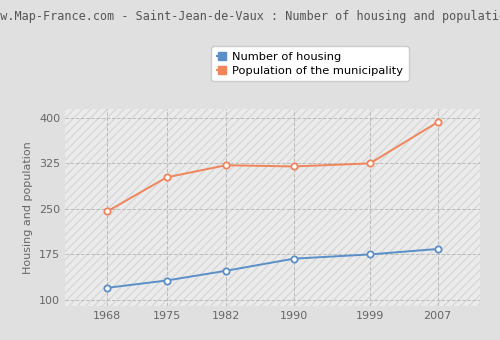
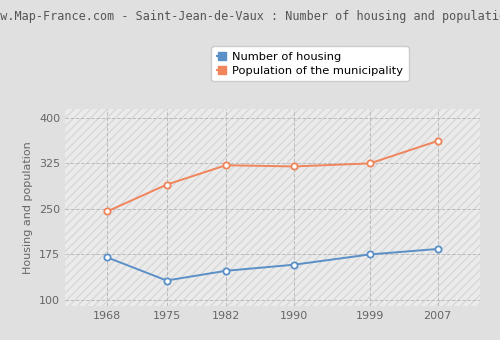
Number of housing/1968: 120 -> 170
Population of the municipality/1975: 302 -> 290
Number of housing/1990: 168 -> 158
Population of the municipality/2007: 393 -> 362
